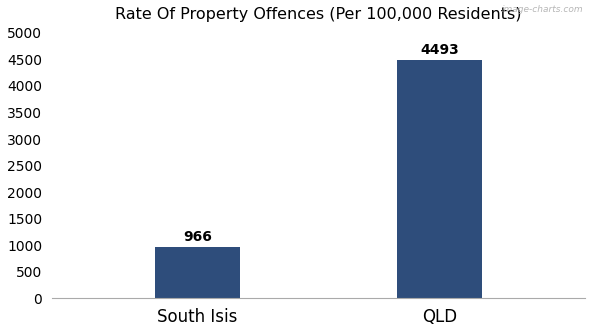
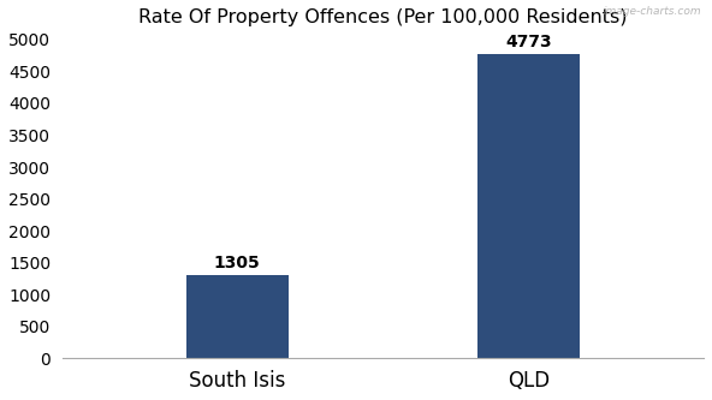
South Isis: 966 -> 1305
QLD: 4493 -> 4773
